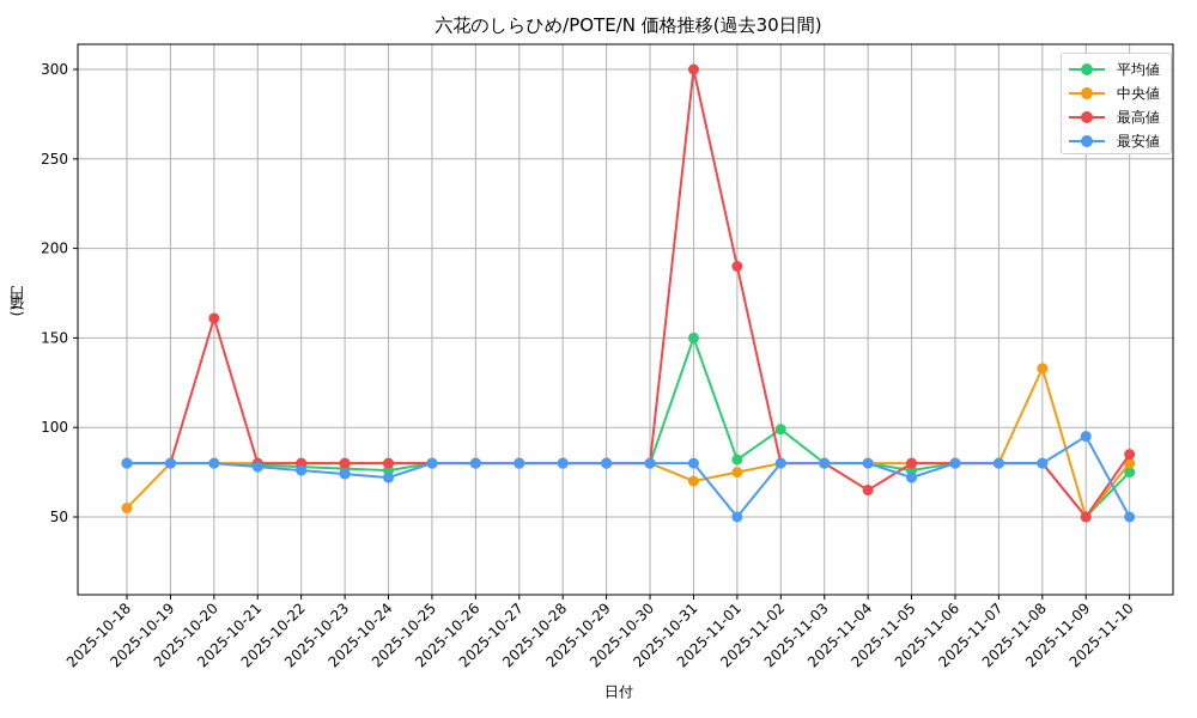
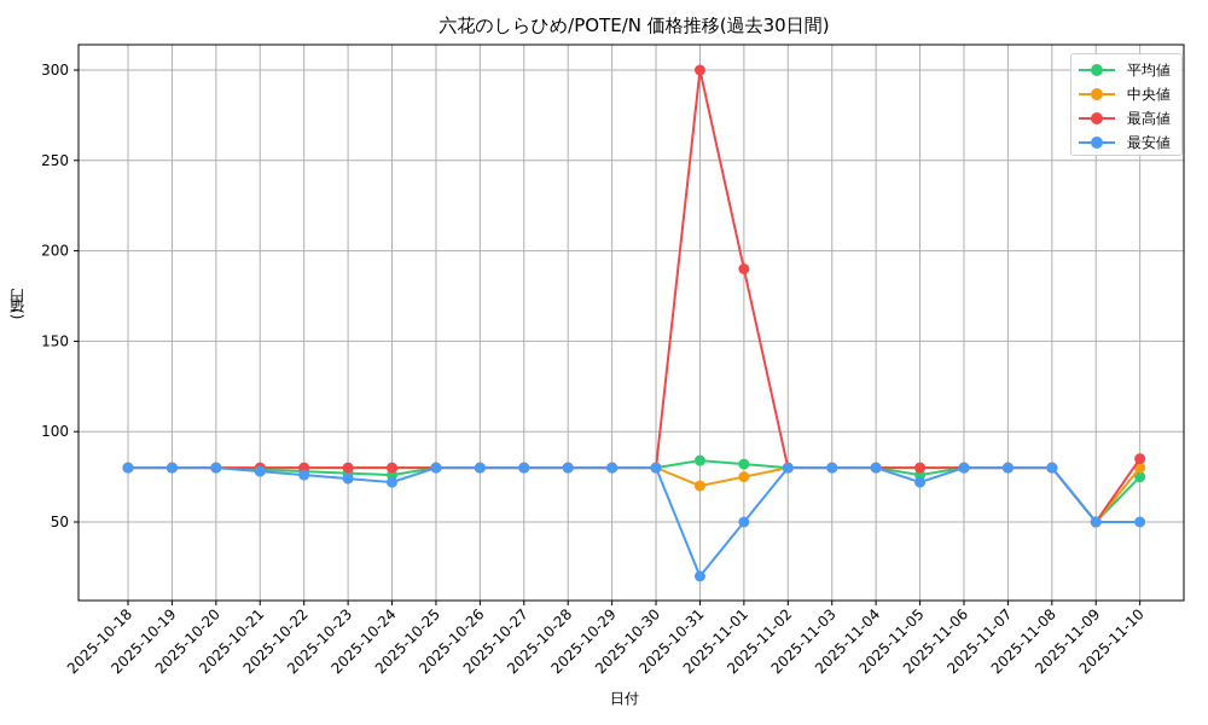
中央値/2025-10-18: 55 -> 80
最高値/2025-10-20: 161 -> 80
平均値/2025-10-31: 150 -> 84
最安値/2025-10-31: 80 -> 20
平均値/2025-11-02: 99 -> 80
最高値/2025-11-04: 65 -> 80
中央値/2025-11-08: 133 -> 80
最安値/2025-11-09: 95 -> 50
